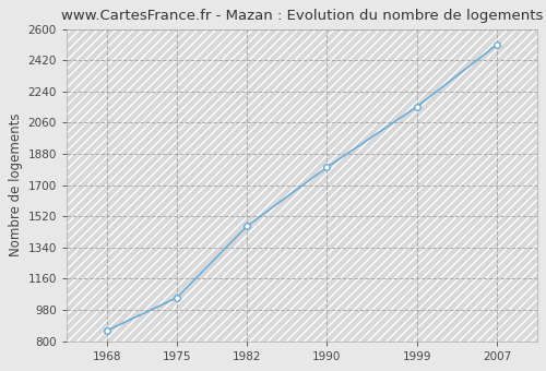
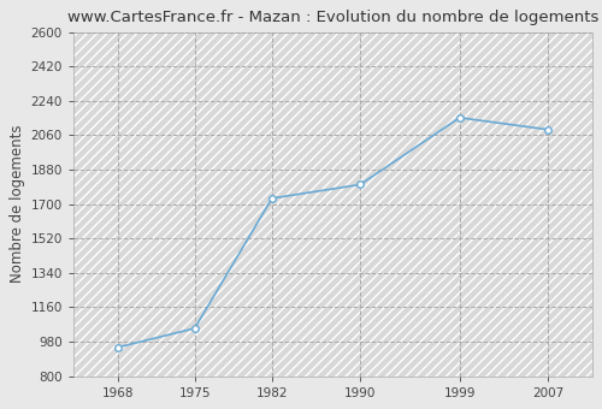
1968: 860 -> 950
1982: 1460 -> 1730
2007: 2510 -> 2090
